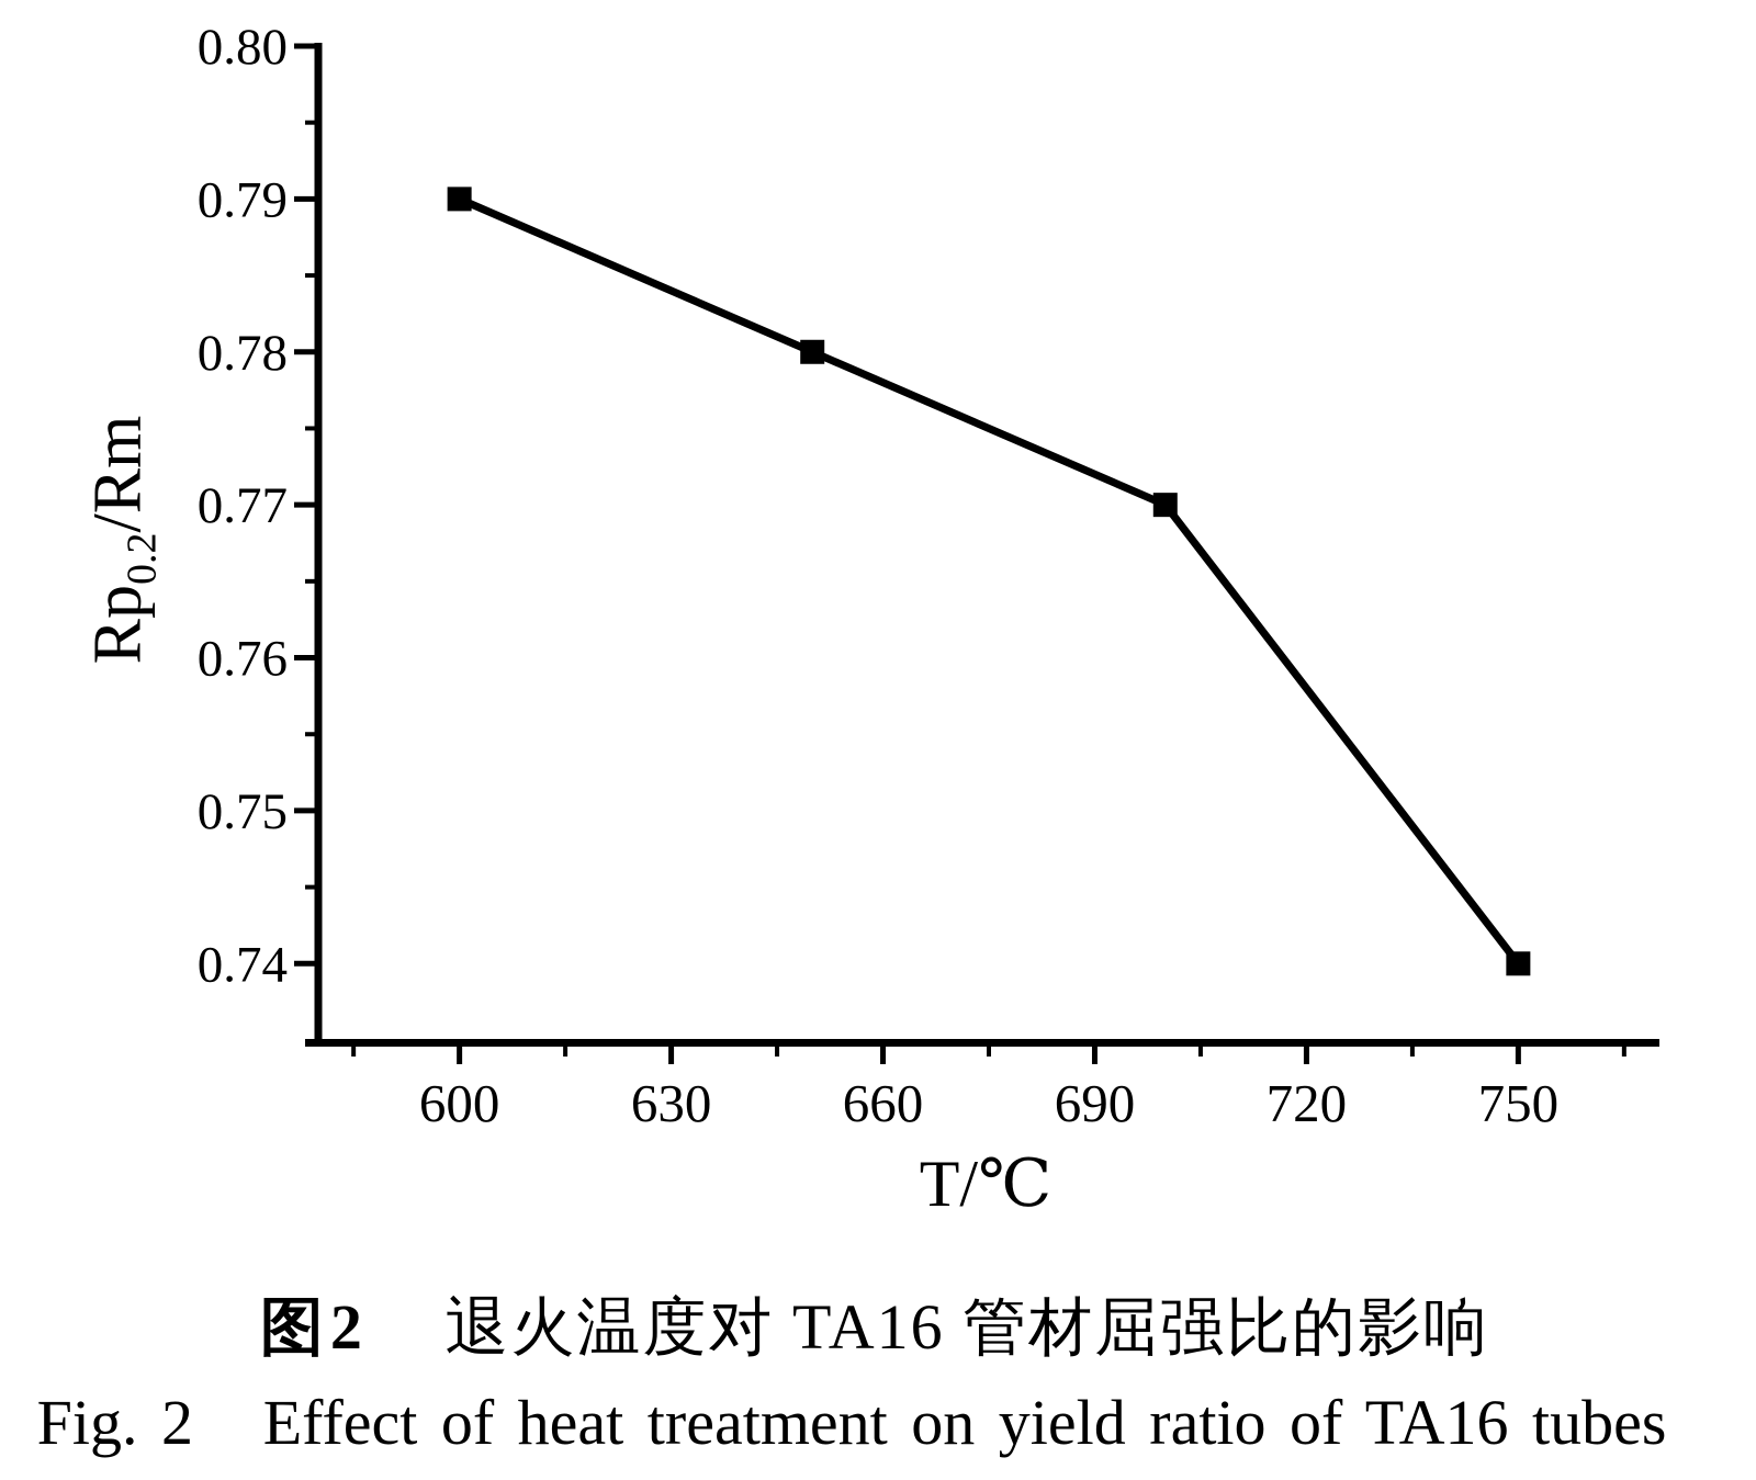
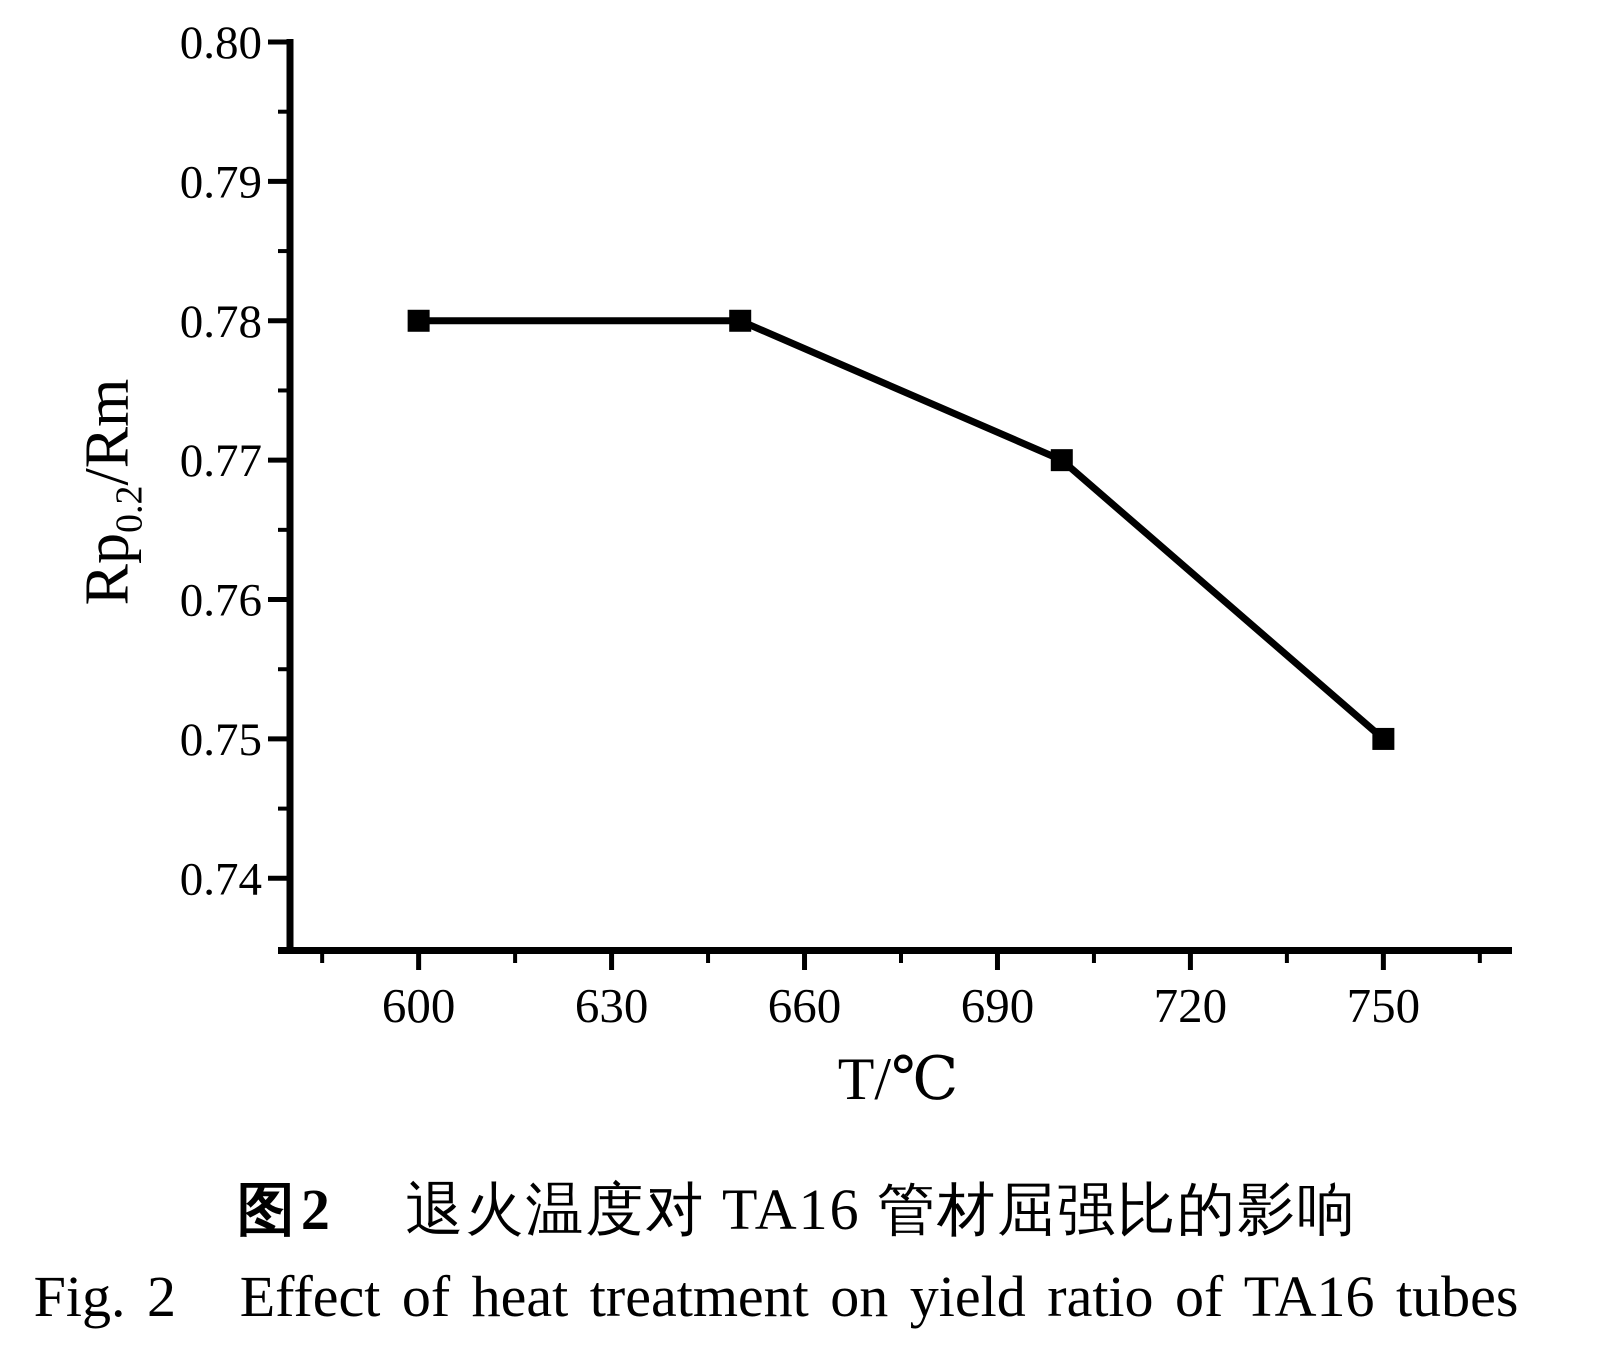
600: 0.79 -> 0.78
750: 0.74 -> 0.75
